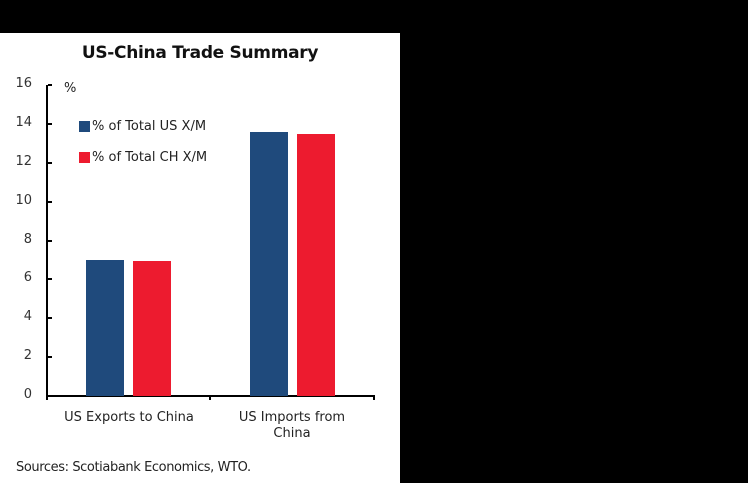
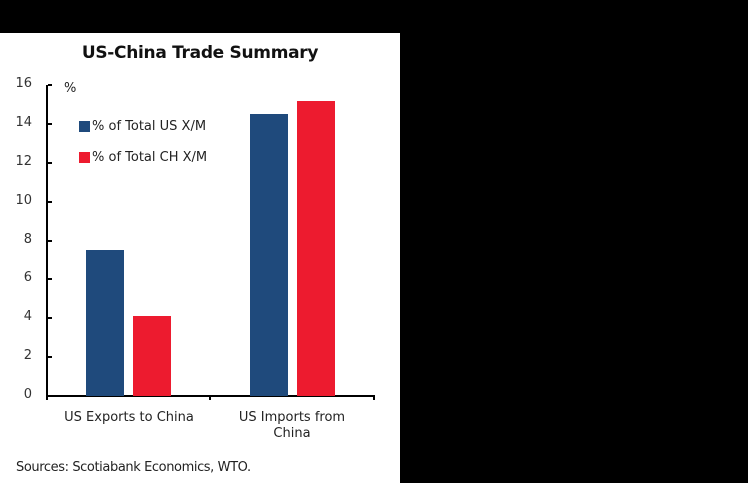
% of Total US X/M/US Exports to China: 7.0 -> 7.5
% of Total CH X/M/US Exports to China: 7.0 -> 4.1
% of Total US X/M/US Imports from China: 13.6 -> 14.5
% of Total CH X/M/US Imports from China: 13.5 -> 15.2
